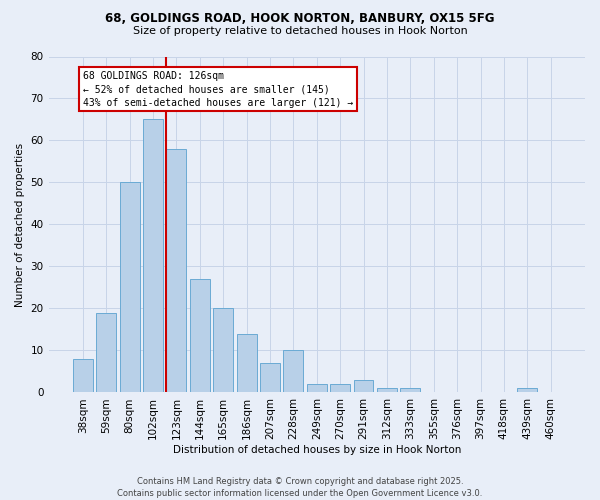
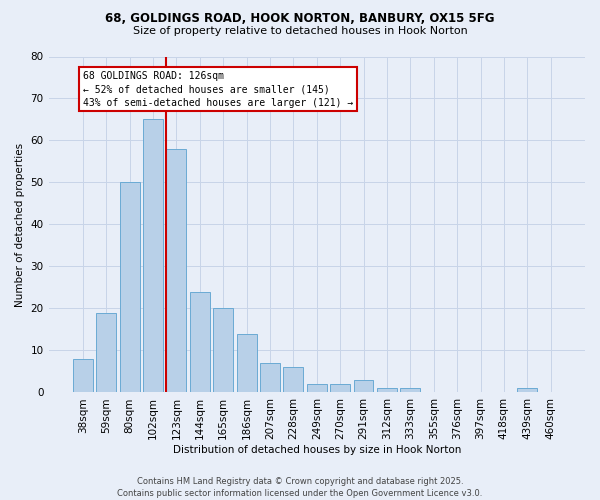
144sqm: 27 -> 24
228sqm: 10 -> 6
